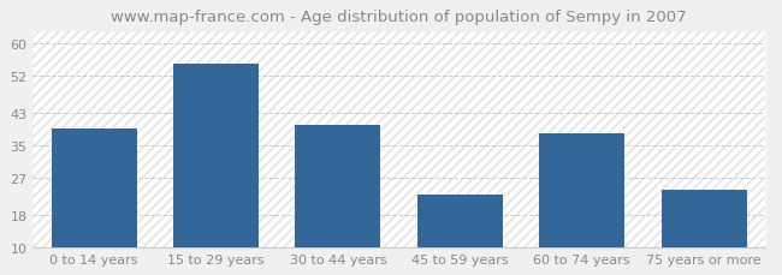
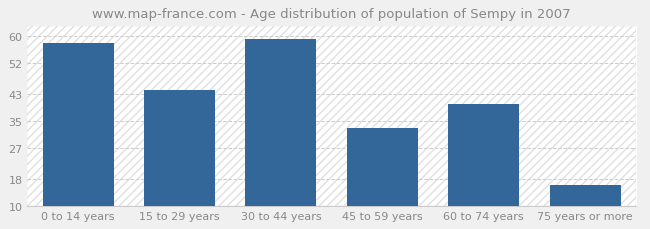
0 to 14 years: 39 -> 58
15 to 29 years: 55 -> 44
30 to 44 years: 40 -> 59
45 to 59 years: 23 -> 33
60 to 74 years: 38 -> 40
75 years or more: 24 -> 16
